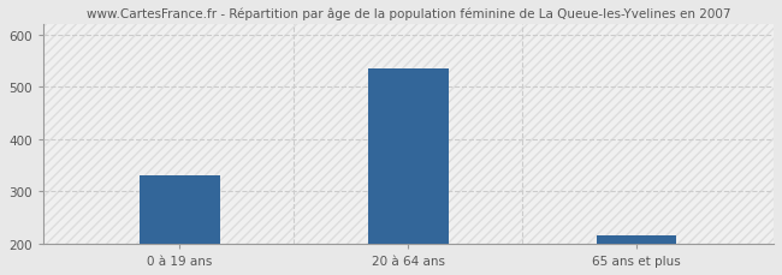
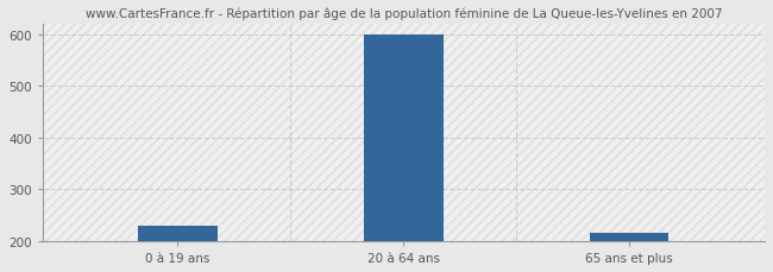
0 à 19 ans: 330 -> 230
20 à 64 ans: 535 -> 600
